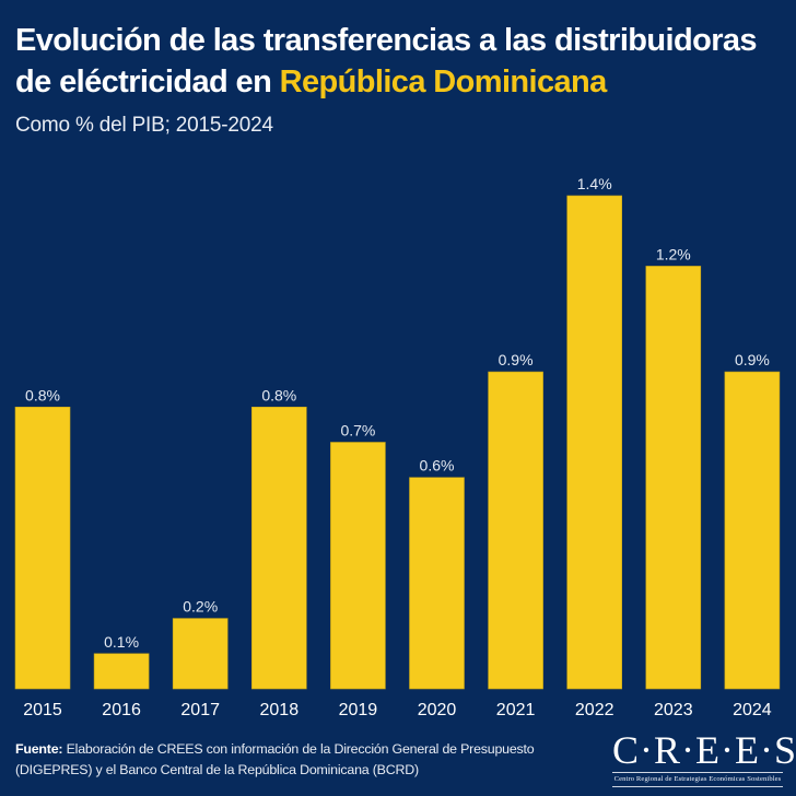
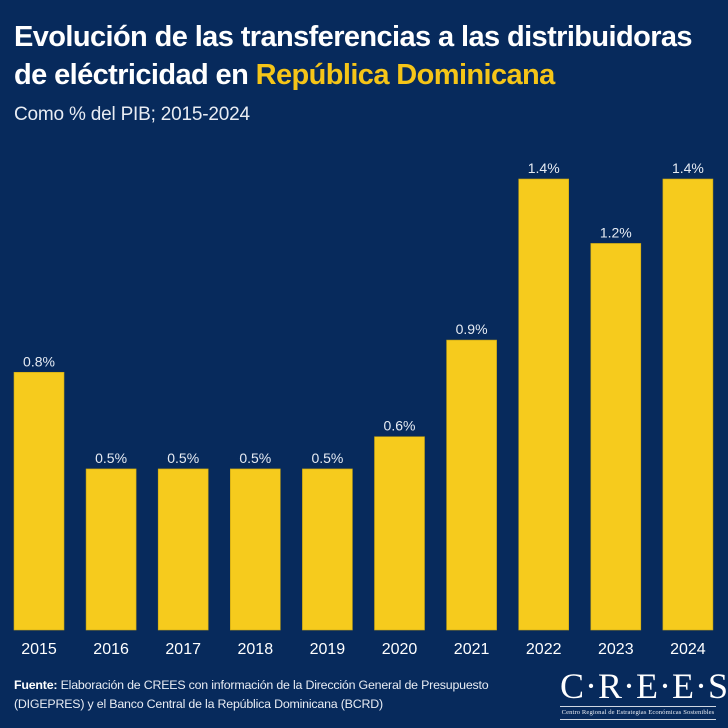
2016: 0.1% -> 0.5%
2017: 0.2% -> 0.5%
2018: 0.8% -> 0.5%
2019: 0.7% -> 0.5%
2024: 0.9% -> 1.4%
